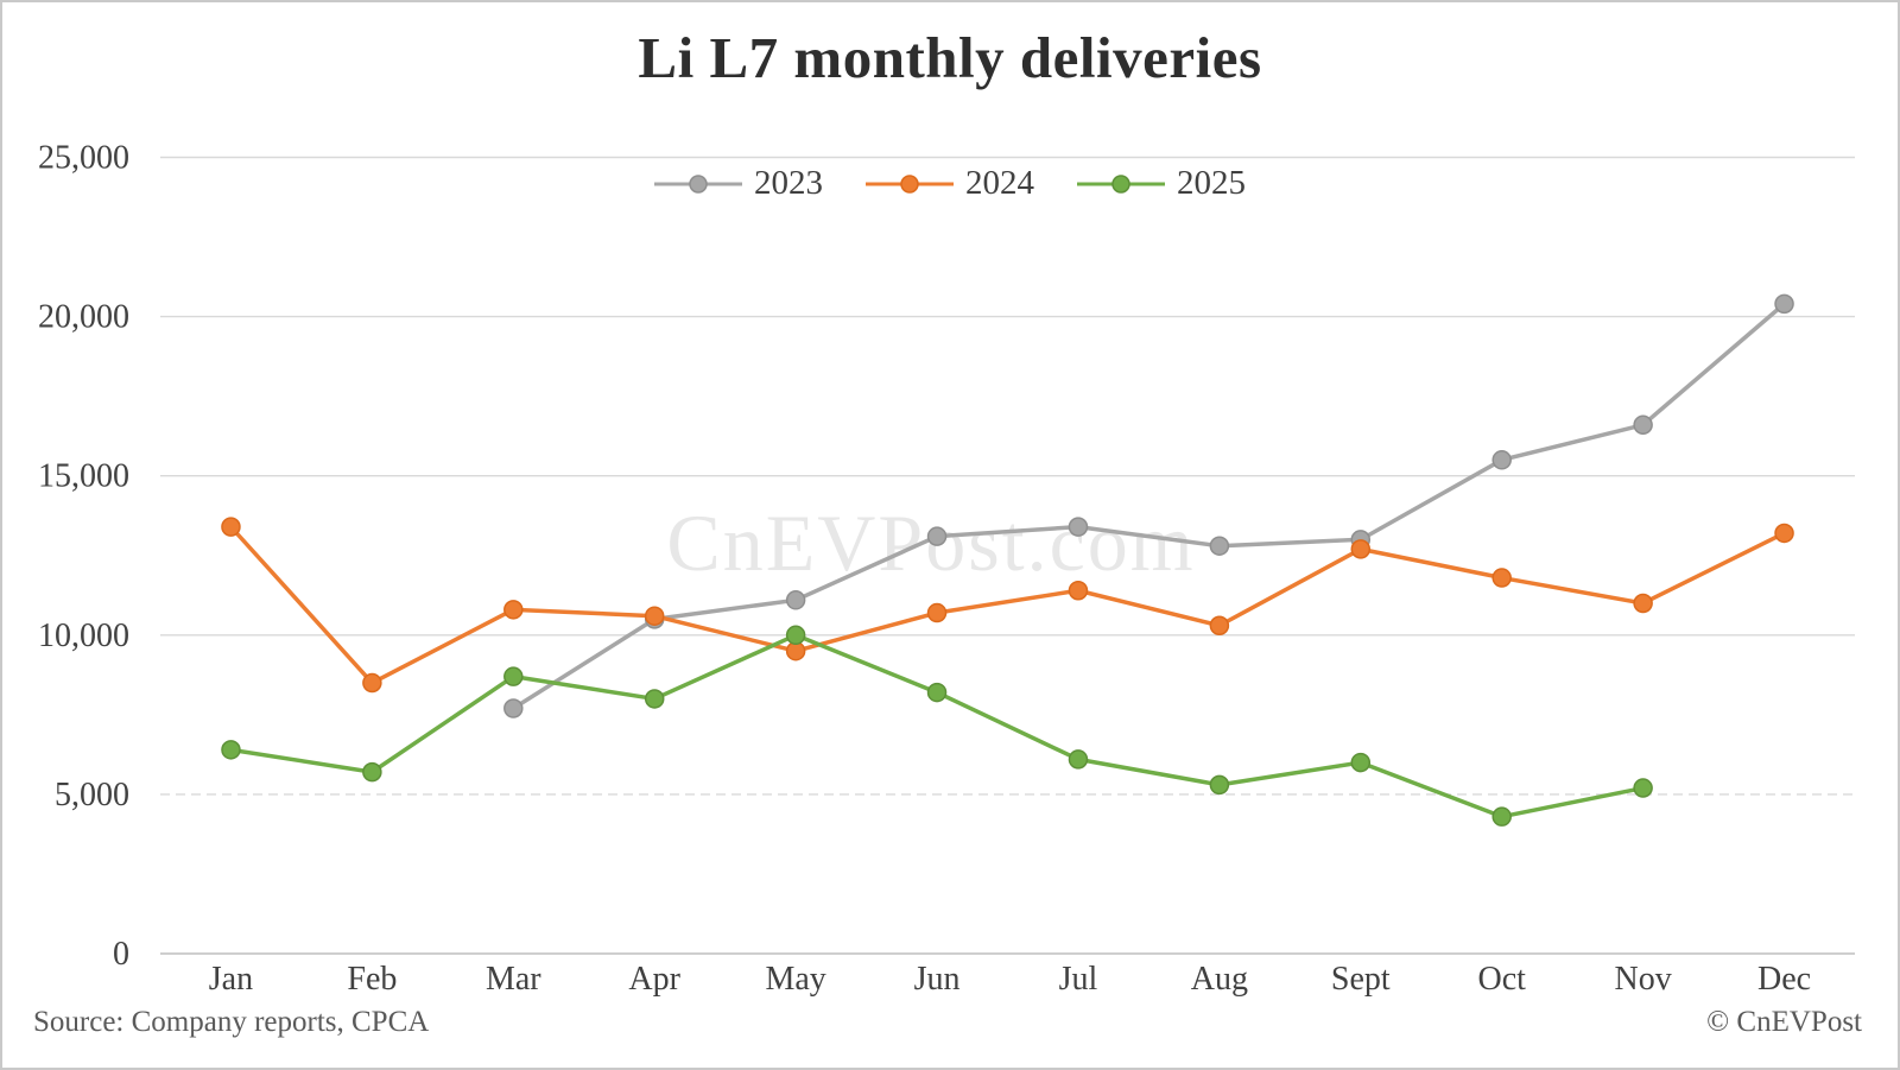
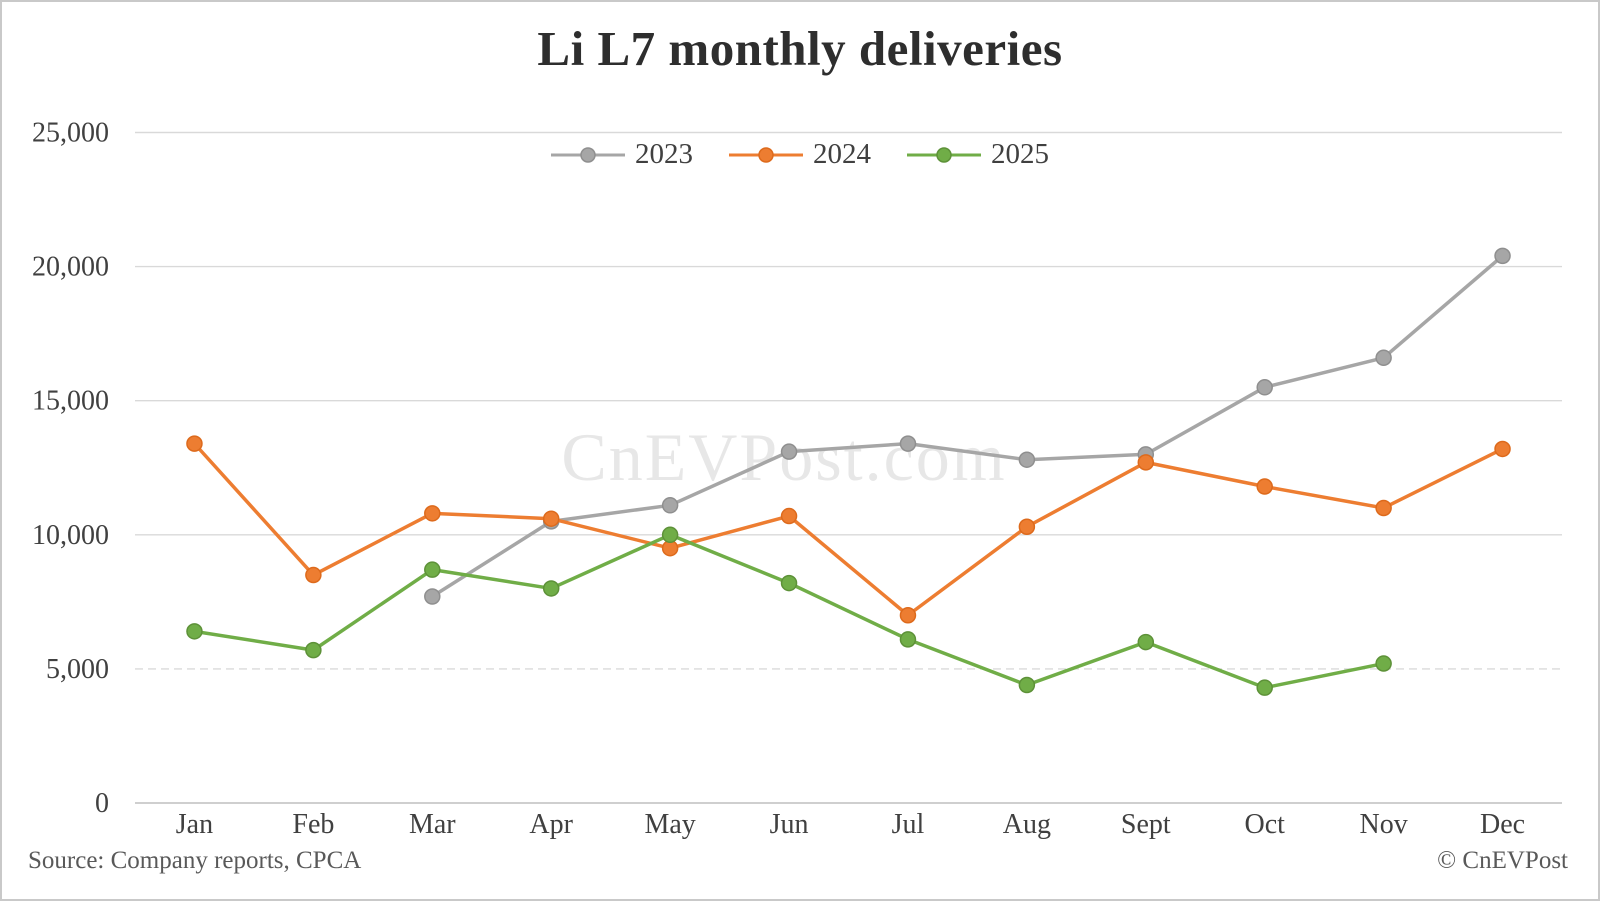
2024/Jul: 11400 -> 7000
2025/Aug: 5300 -> 4400
